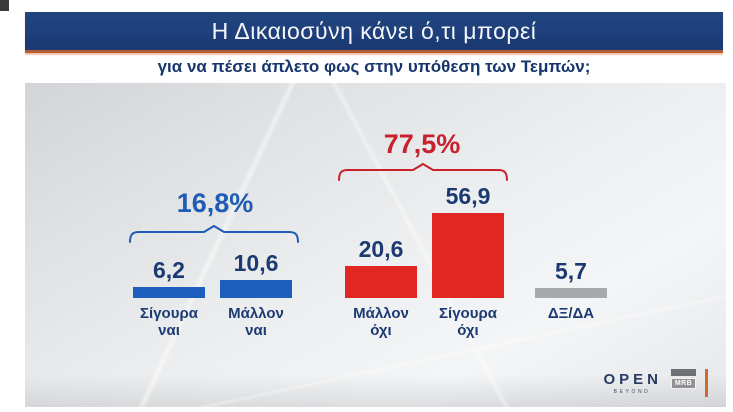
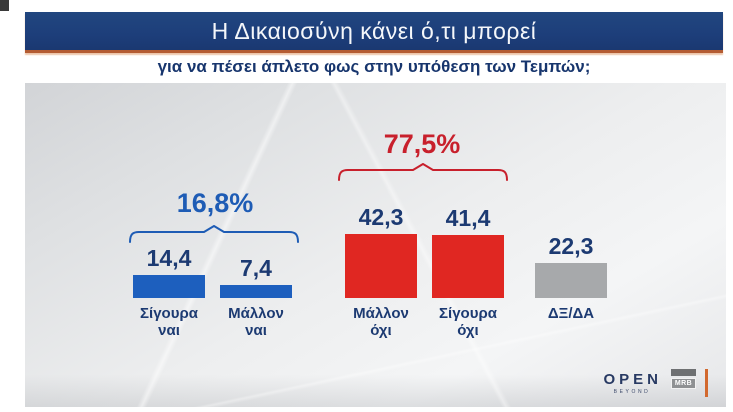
Σίγουρα ναι: 6,2 -> 14,4
Μάλλον ναι: 10,6 -> 7,4
Μάλλον όχι: 20,6 -> 42,3
Σίγουρα όχι: 56,9 -> 41,4
ΔΞ/ΔΑ: 5,7 -> 22,3
